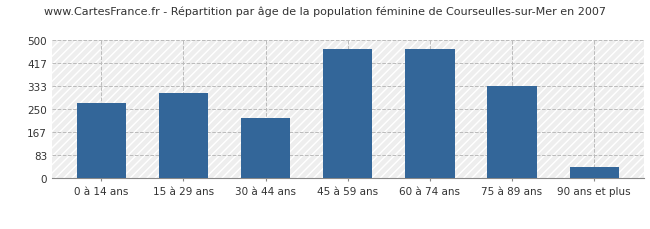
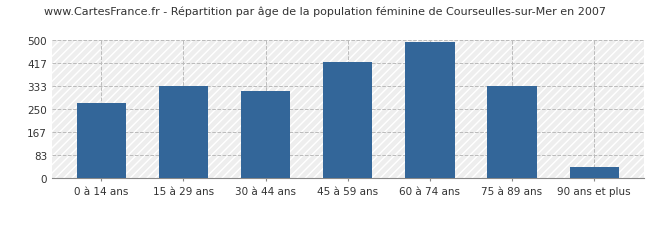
15 à 29 ans: 310 -> 336
30 à 44 ans: 220 -> 315
45 à 59 ans: 470 -> 420
60 à 74 ans: 470 -> 496
